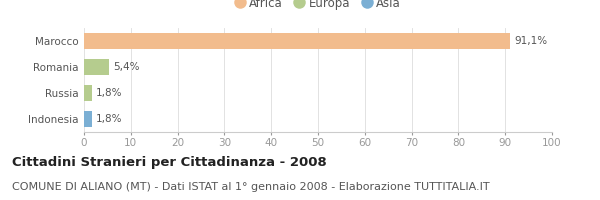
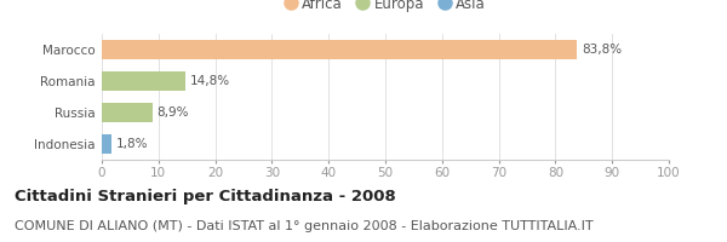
Marocco: 91,1% -> 83,8%
Romania: 5,4% -> 14,8%
Russia: 1,8% -> 8,9%
